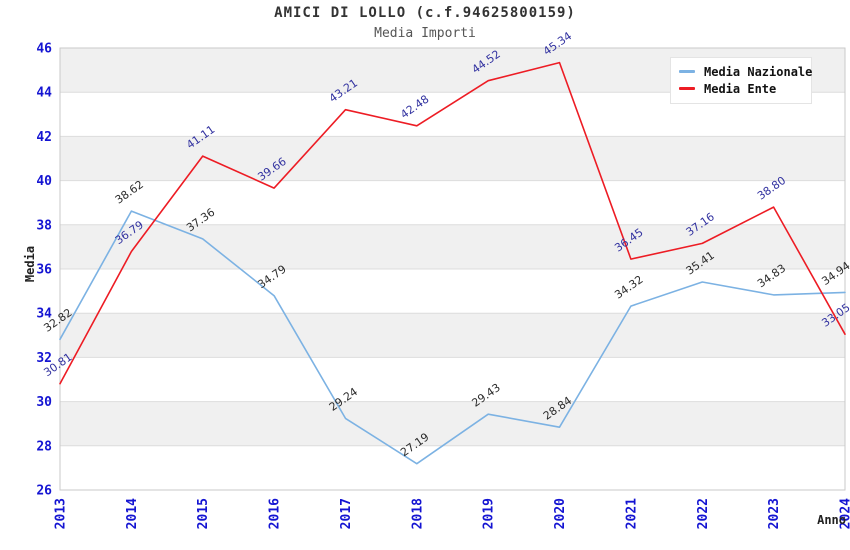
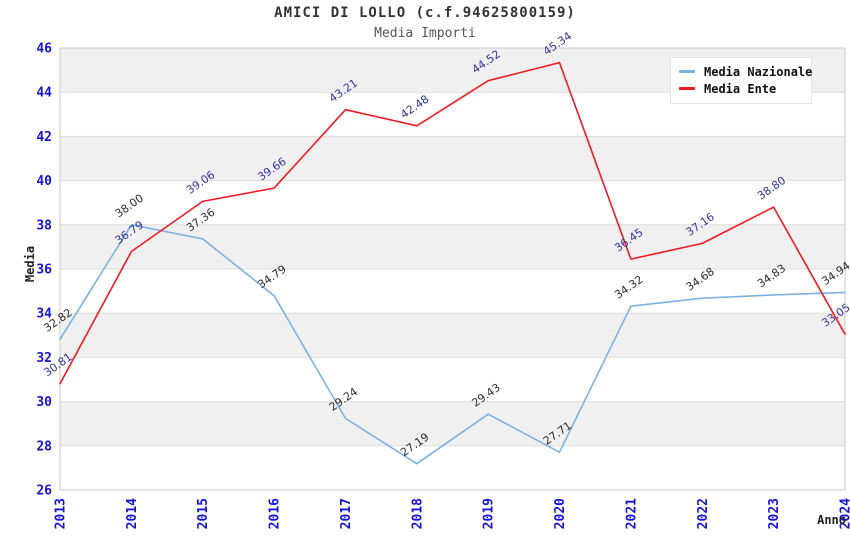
Media Nazionale/2014: 38.62 -> 38.00
Media Ente/2015: 41.11 -> 39.06
Media Nazionale/2020: 28.84 -> 27.71
Media Nazionale/2022: 35.41 -> 34.68
